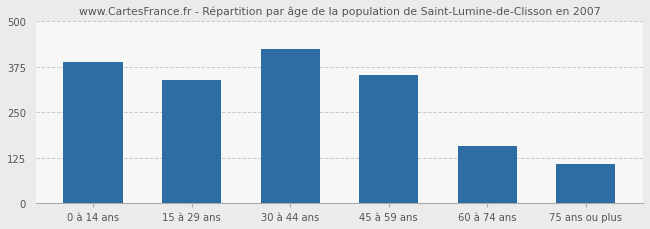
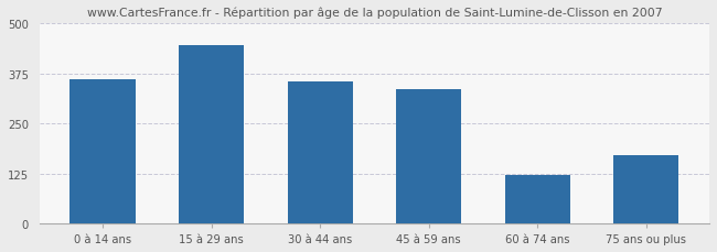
0 à 14 ans: 388 -> 360
15 à 29 ans: 338 -> 445
30 à 44 ans: 423 -> 355
45 à 59 ans: 353 -> 335
60 à 74 ans: 158 -> 120
75 ans ou plus: 108 -> 170
